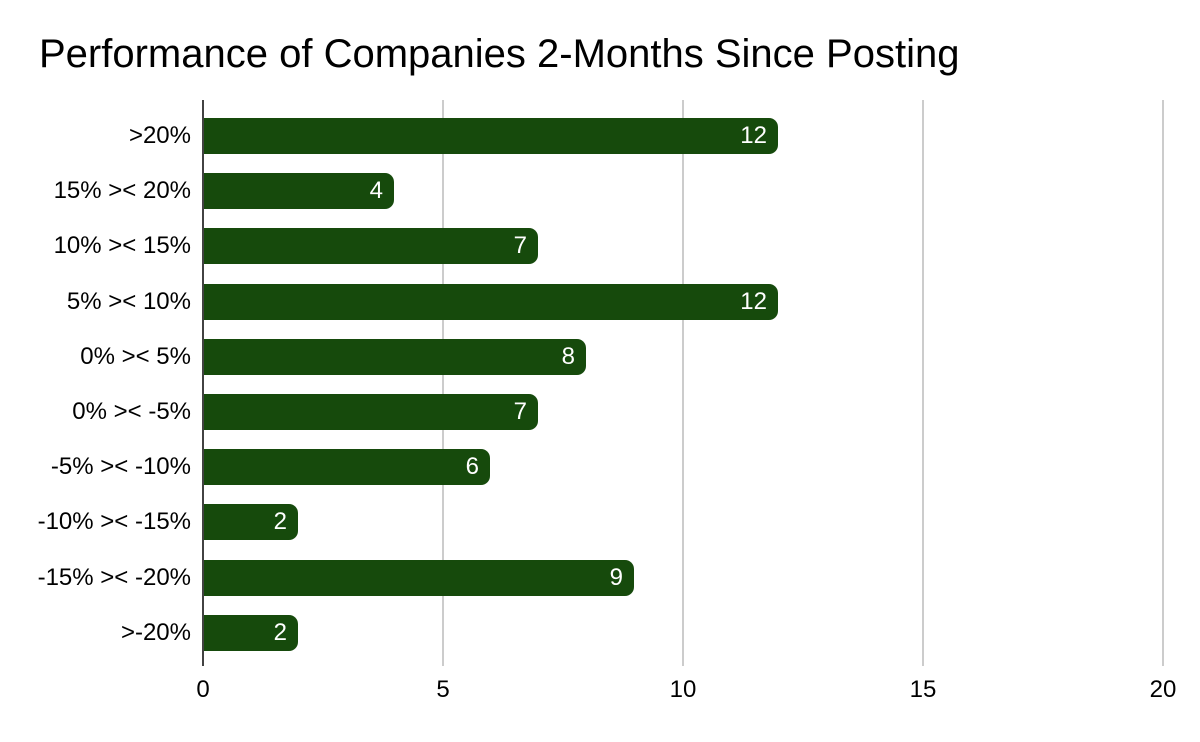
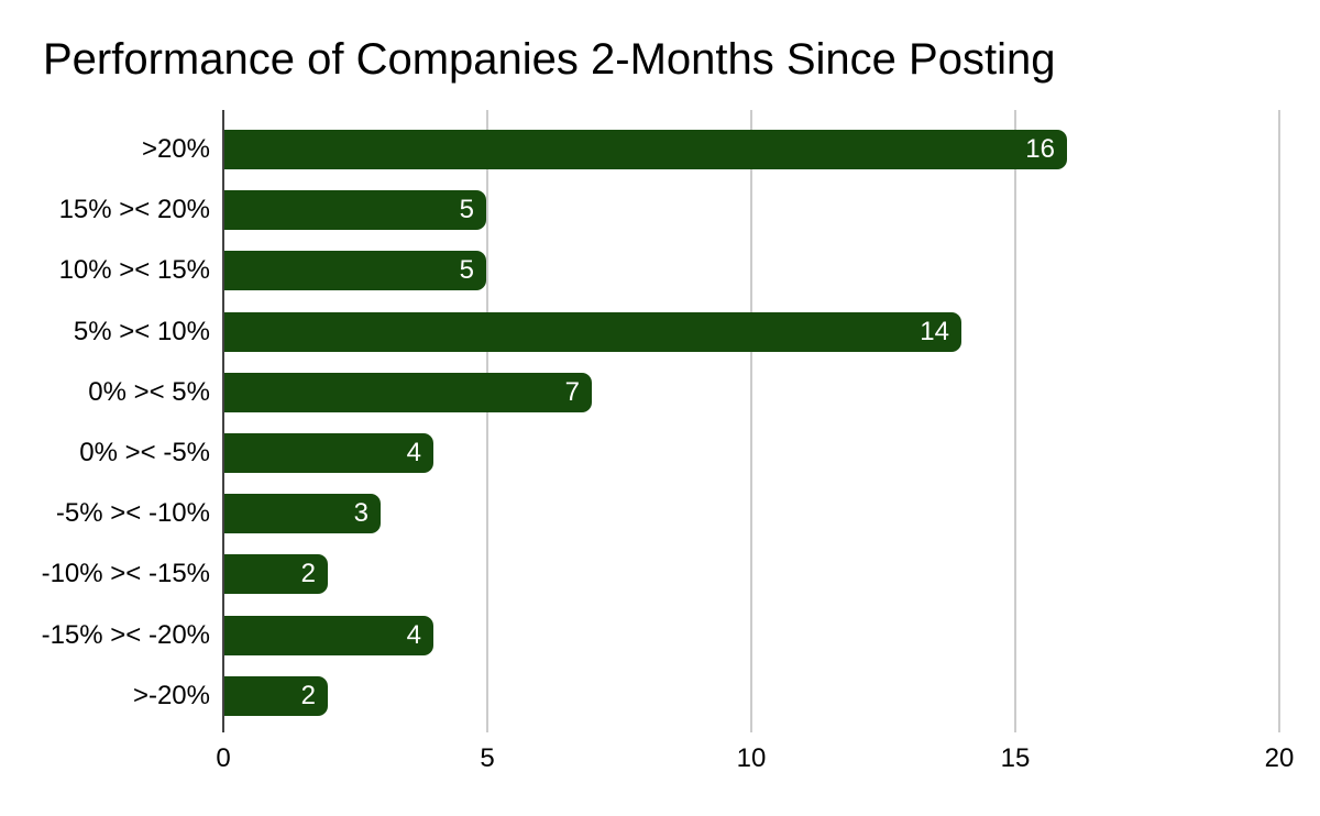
>20%: 12 -> 16
15% >< 20%: 4 -> 5
10% >< 15%: 7 -> 5
5% >< 10%: 12 -> 14
0% >< 5%: 8 -> 7
0% >< -5%: 7 -> 4
-5% >< -10%: 6 -> 3
-15% >< -20%: 9 -> 4
